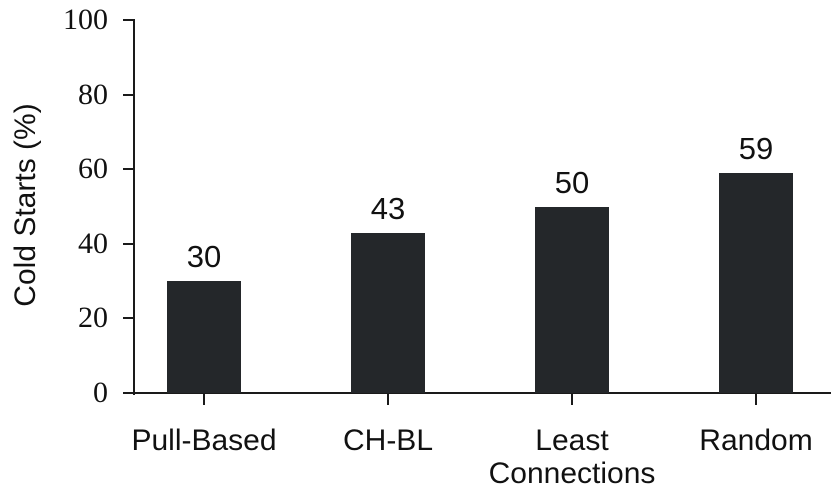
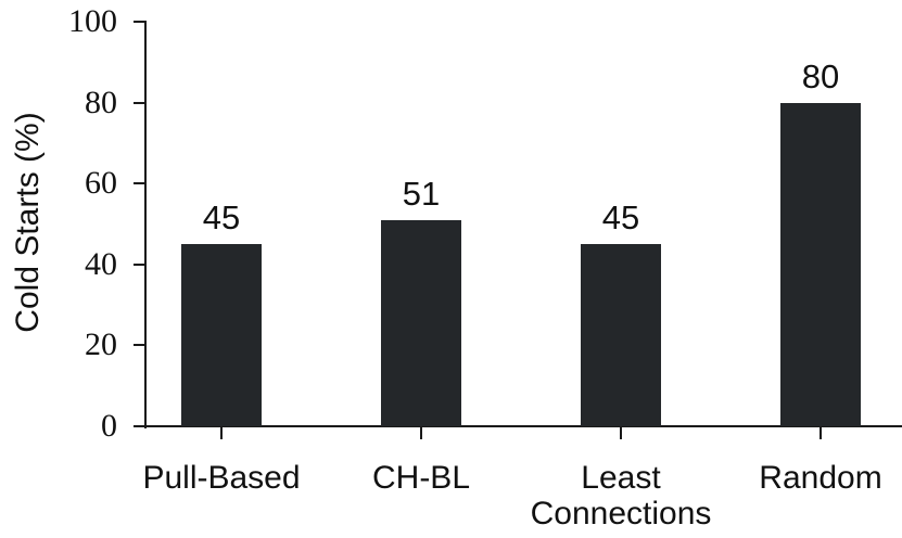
Pull-Based: 30 -> 45
CH-BL: 43 -> 51
Least Connections: 50 -> 45
Random: 59 -> 80
